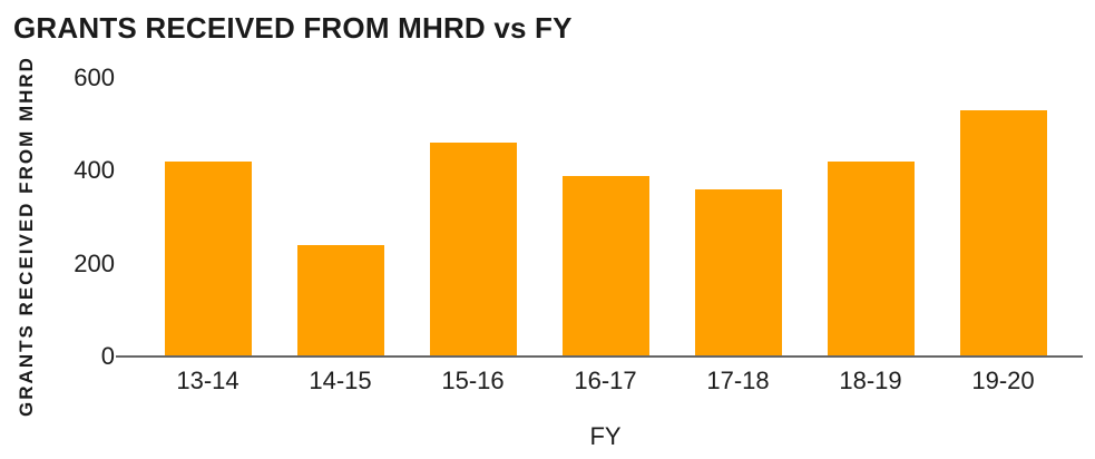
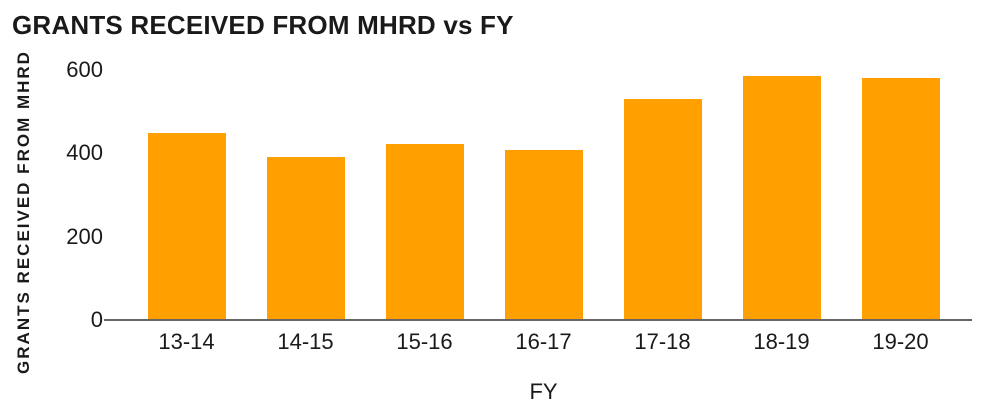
13-14: 420 -> 450
14-15: 240 -> 390
15-16: 460 -> 420
16-17: 390 -> 410
17-18: 360 -> 530
18-19: 420 -> 580
19-20: 530 -> 580
